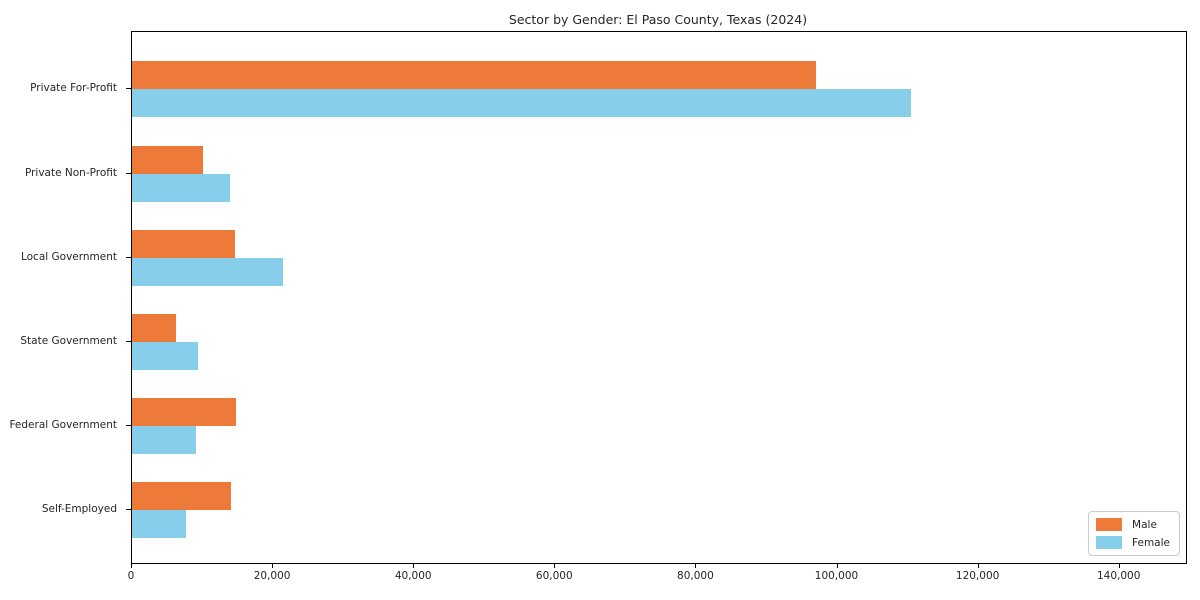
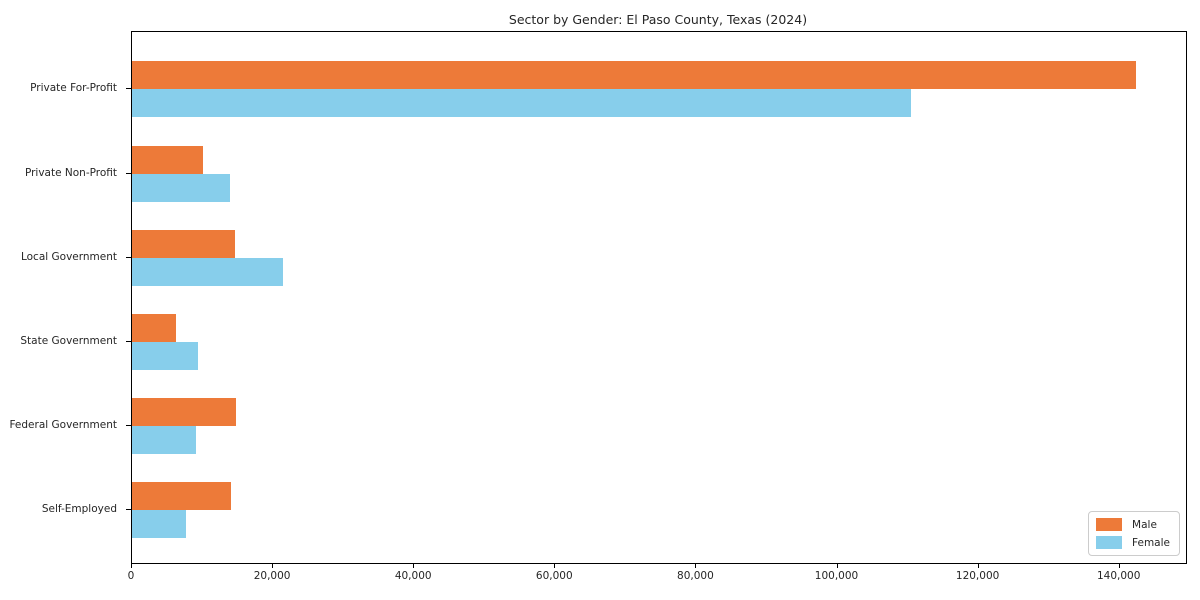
Male/Private For-Profit: 97000 -> 142000
